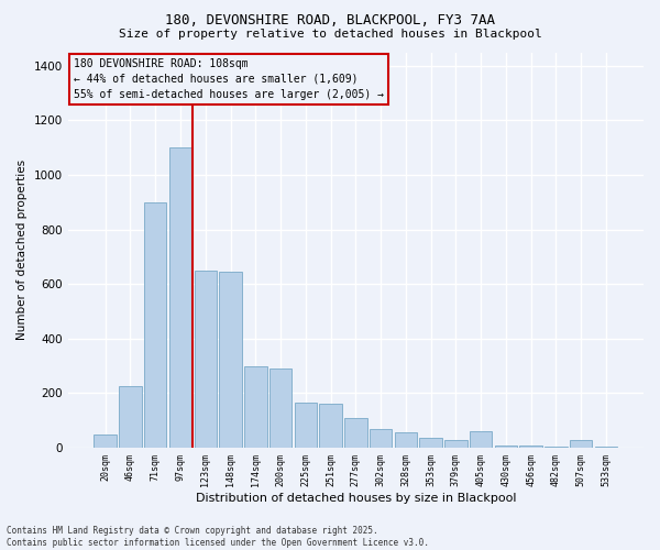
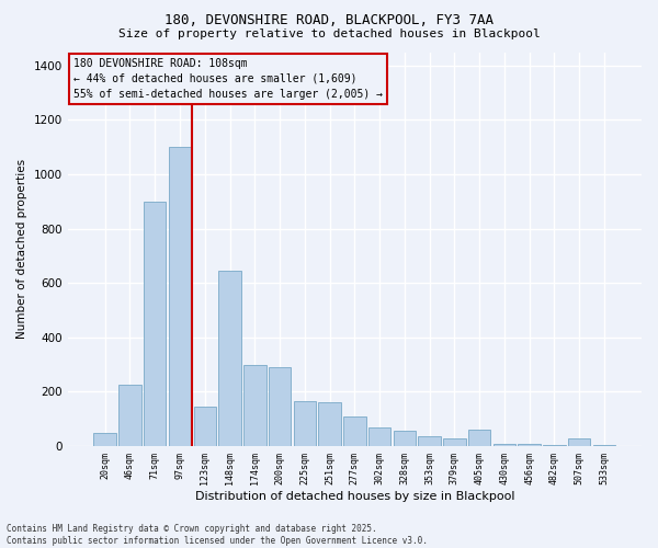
123sqm: 650 -> 145
